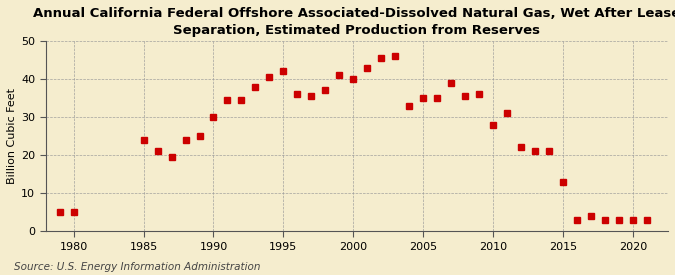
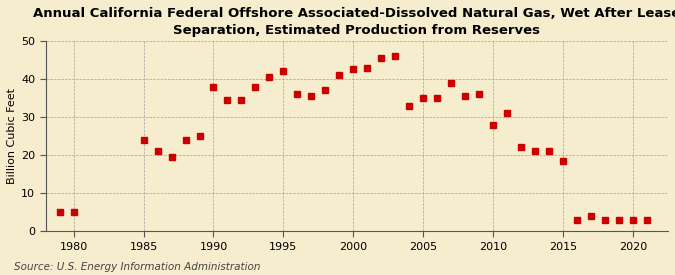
1990: 30.0 -> 38.0
2000: 40.0 -> 42.5
2015: 13.0 -> 18.5
